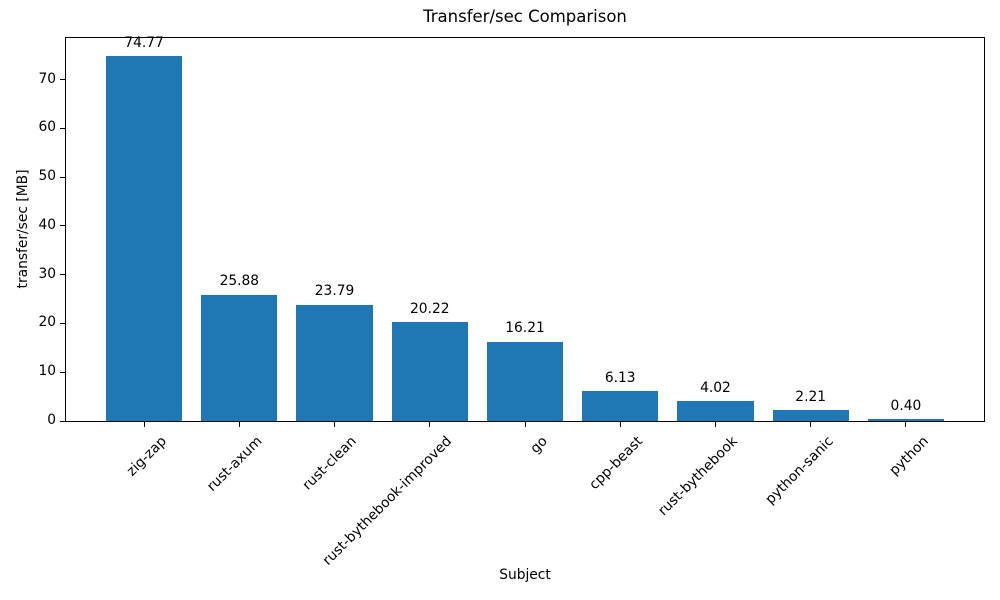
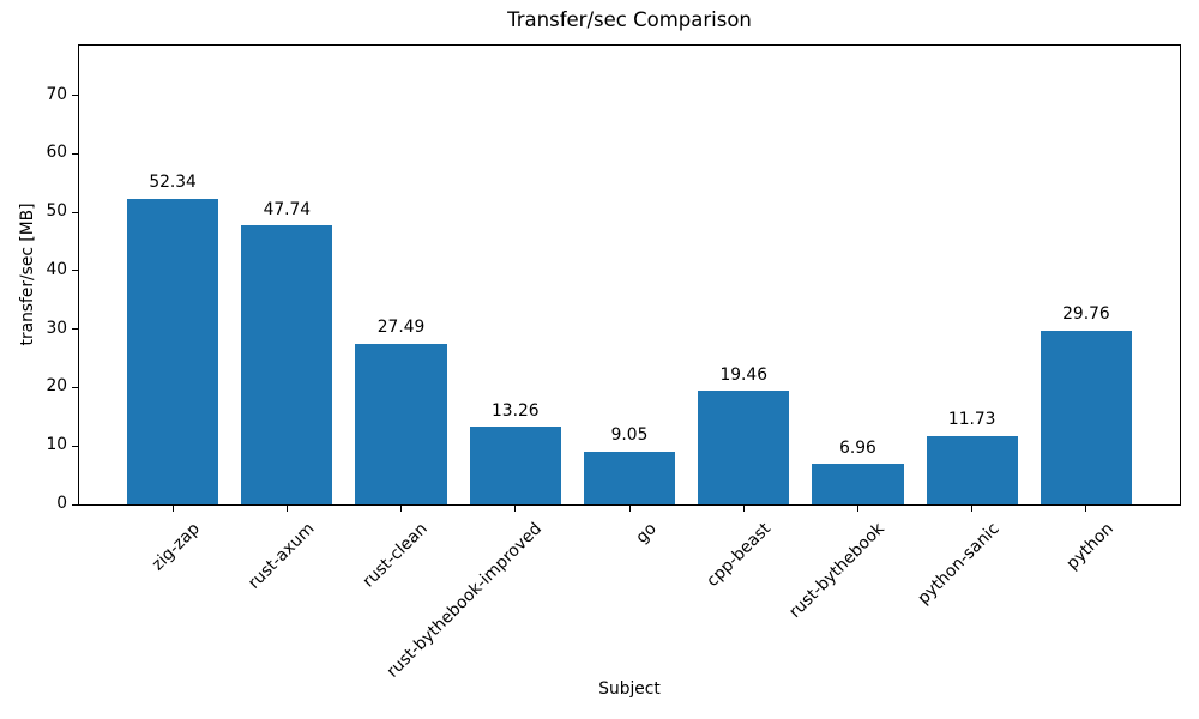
zig-zap: 74.77 -> 52.34
rust-axum: 25.88 -> 47.74
rust-clean: 23.79 -> 27.49
rust-bythebook-improved: 20.22 -> 13.26
go: 16.21 -> 9.05
cpp-beast: 6.13 -> 19.46
rust-bythebook: 4.02 -> 6.96
python-sanic: 2.21 -> 11.73
python: 0.40 -> 29.76
